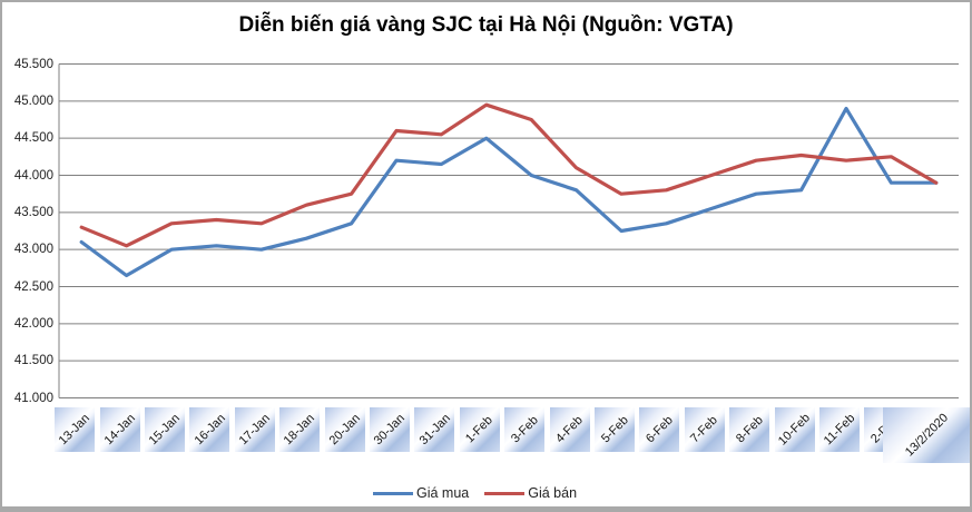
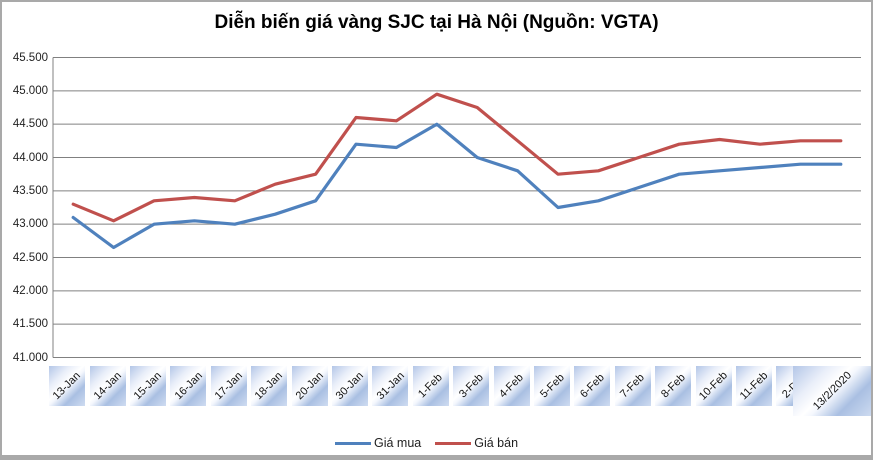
Giá bán/4-Feb: 44.1 -> 44.2
Giá mua/11-Feb: 44.9 -> 43.9
Giá bán/13/2/2020: 43.9 -> 44.2
